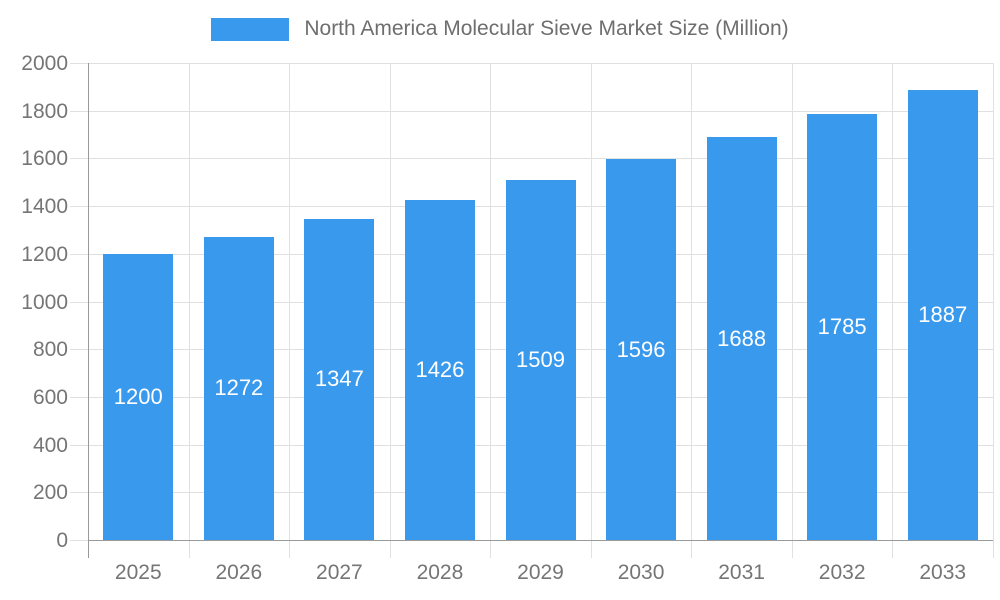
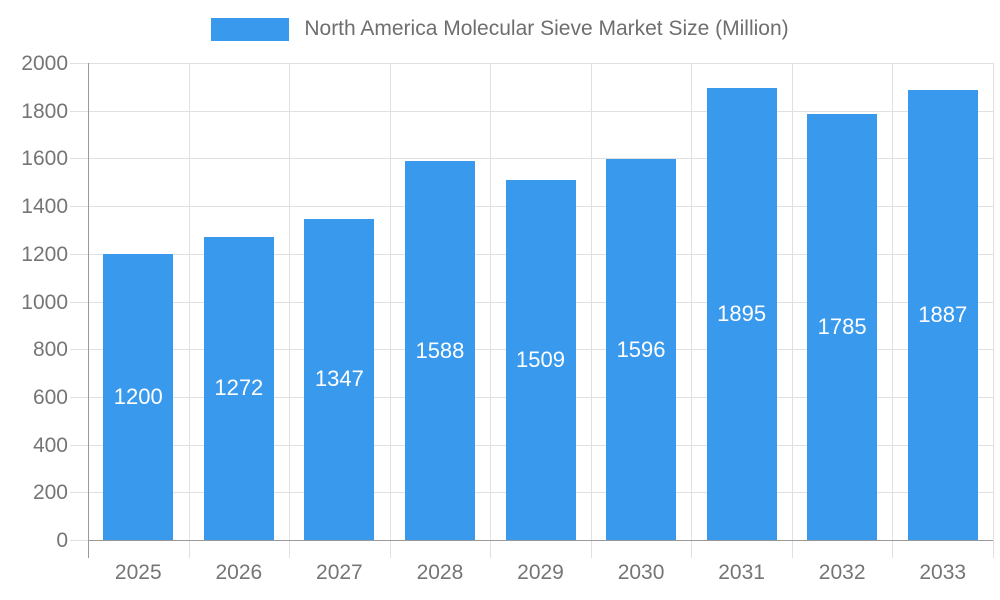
2028: 1426 -> 1588
2031: 1688 -> 1895
